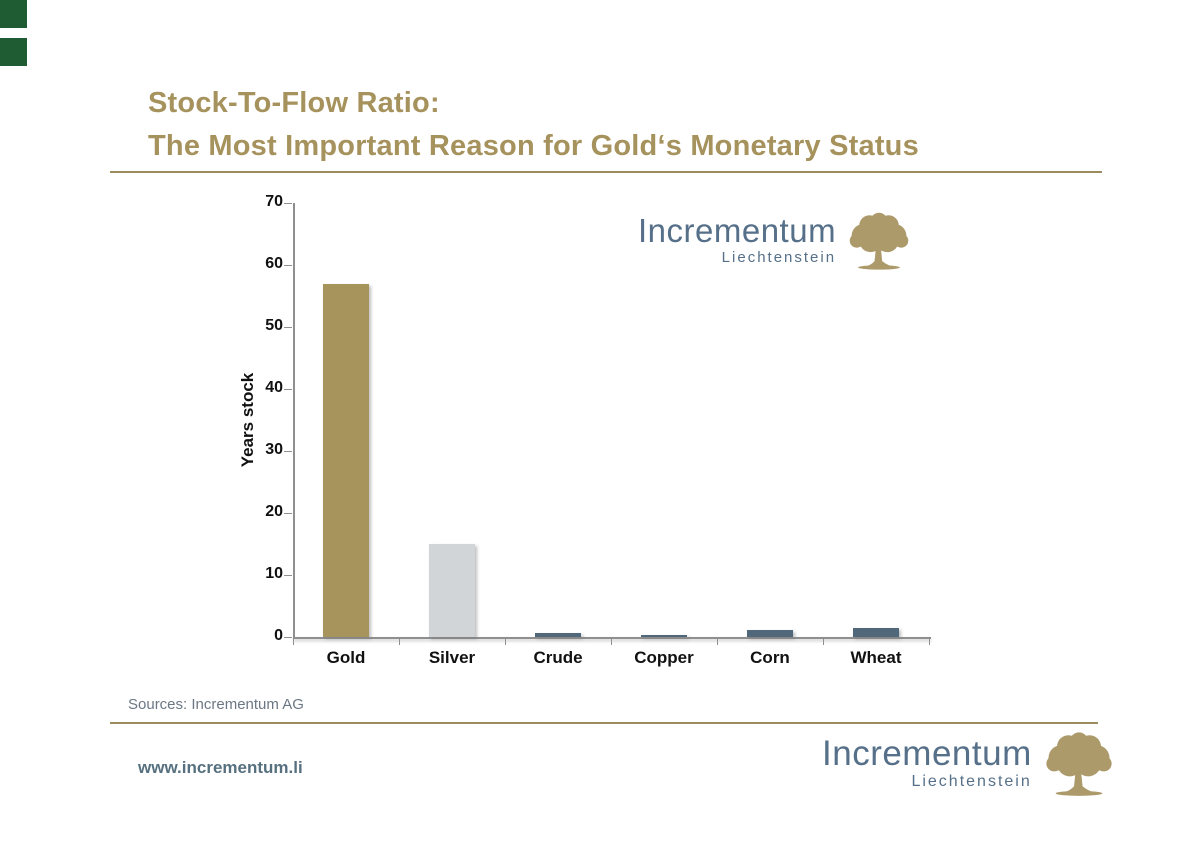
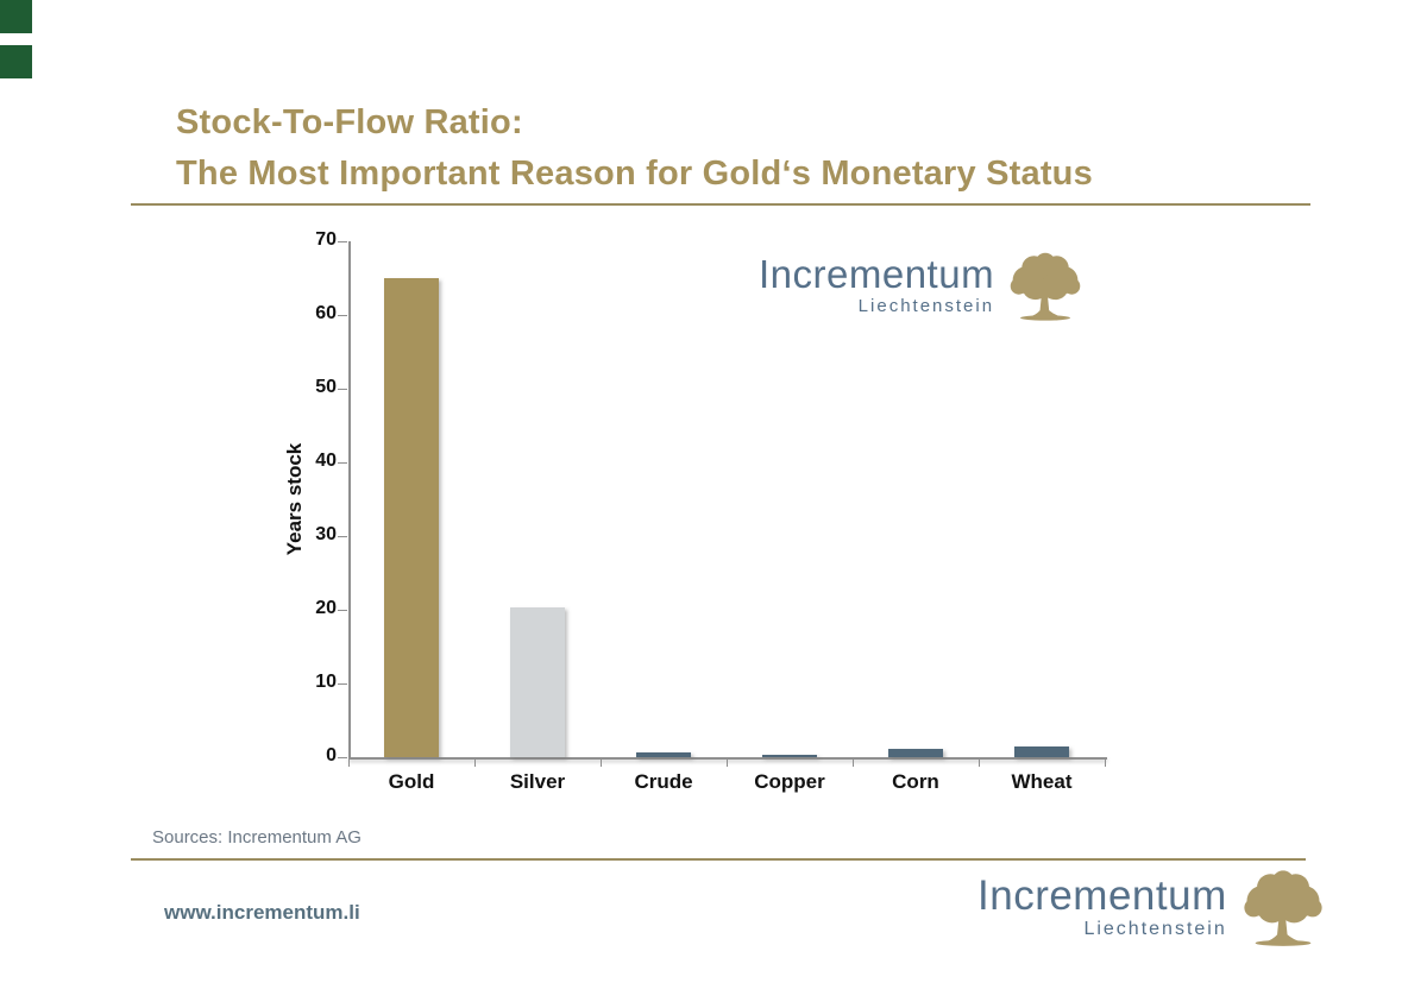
Gold: 57 -> 65
Silver: 15 -> 20
